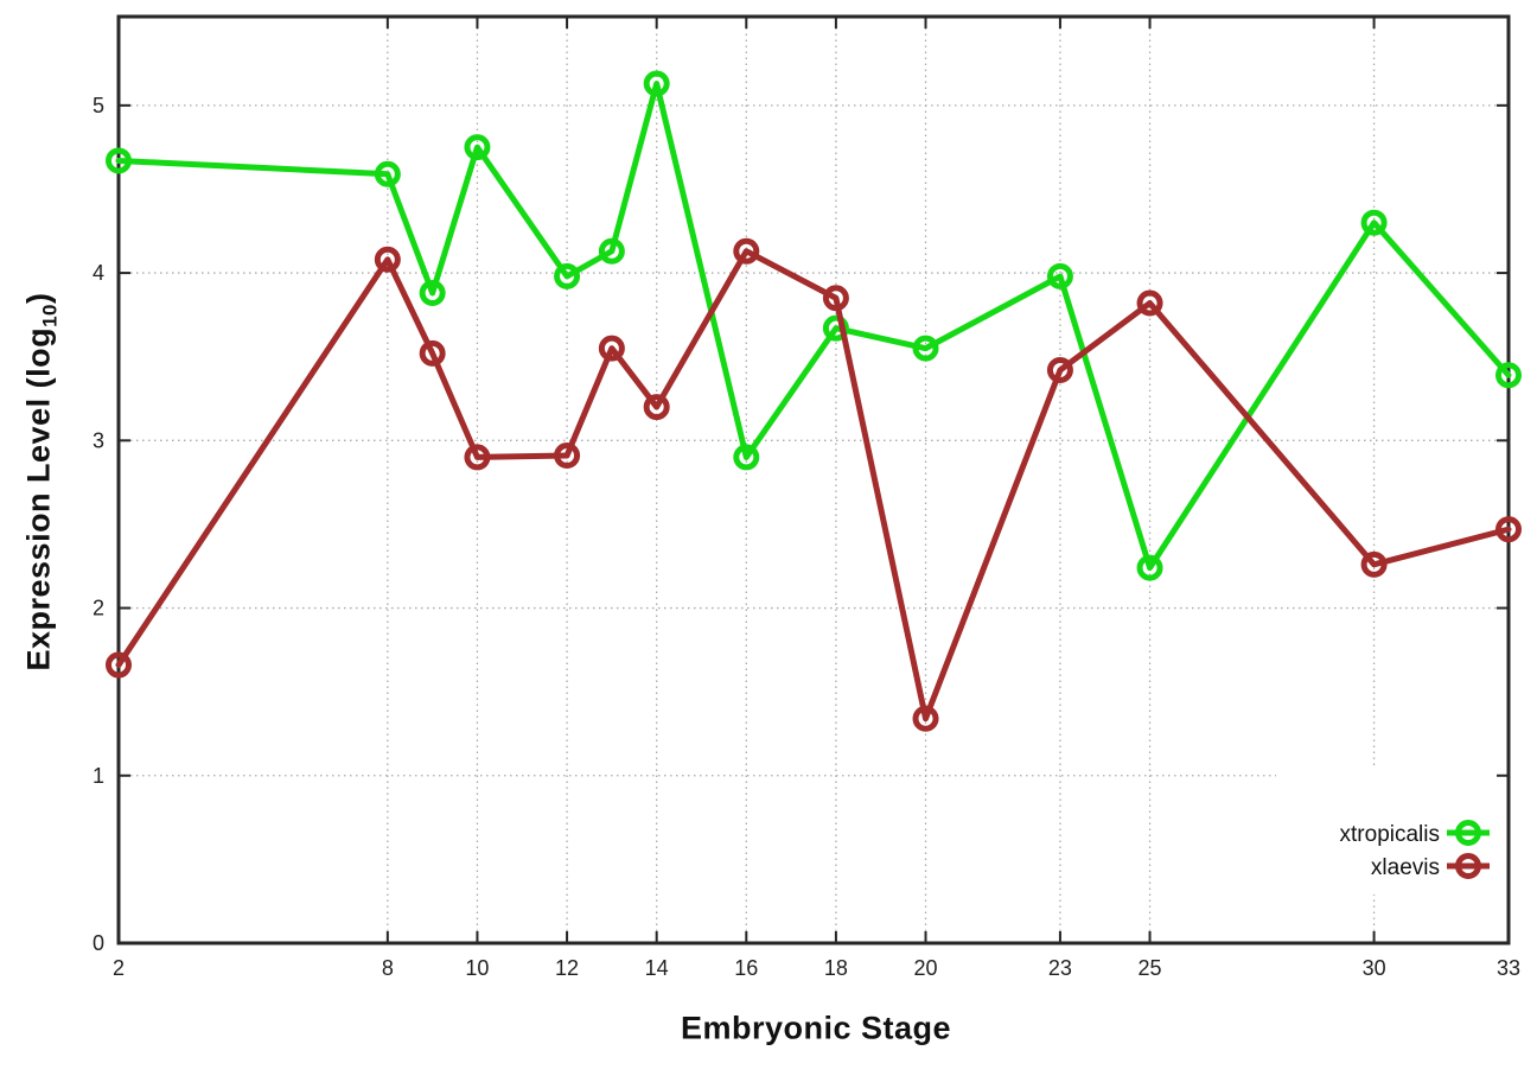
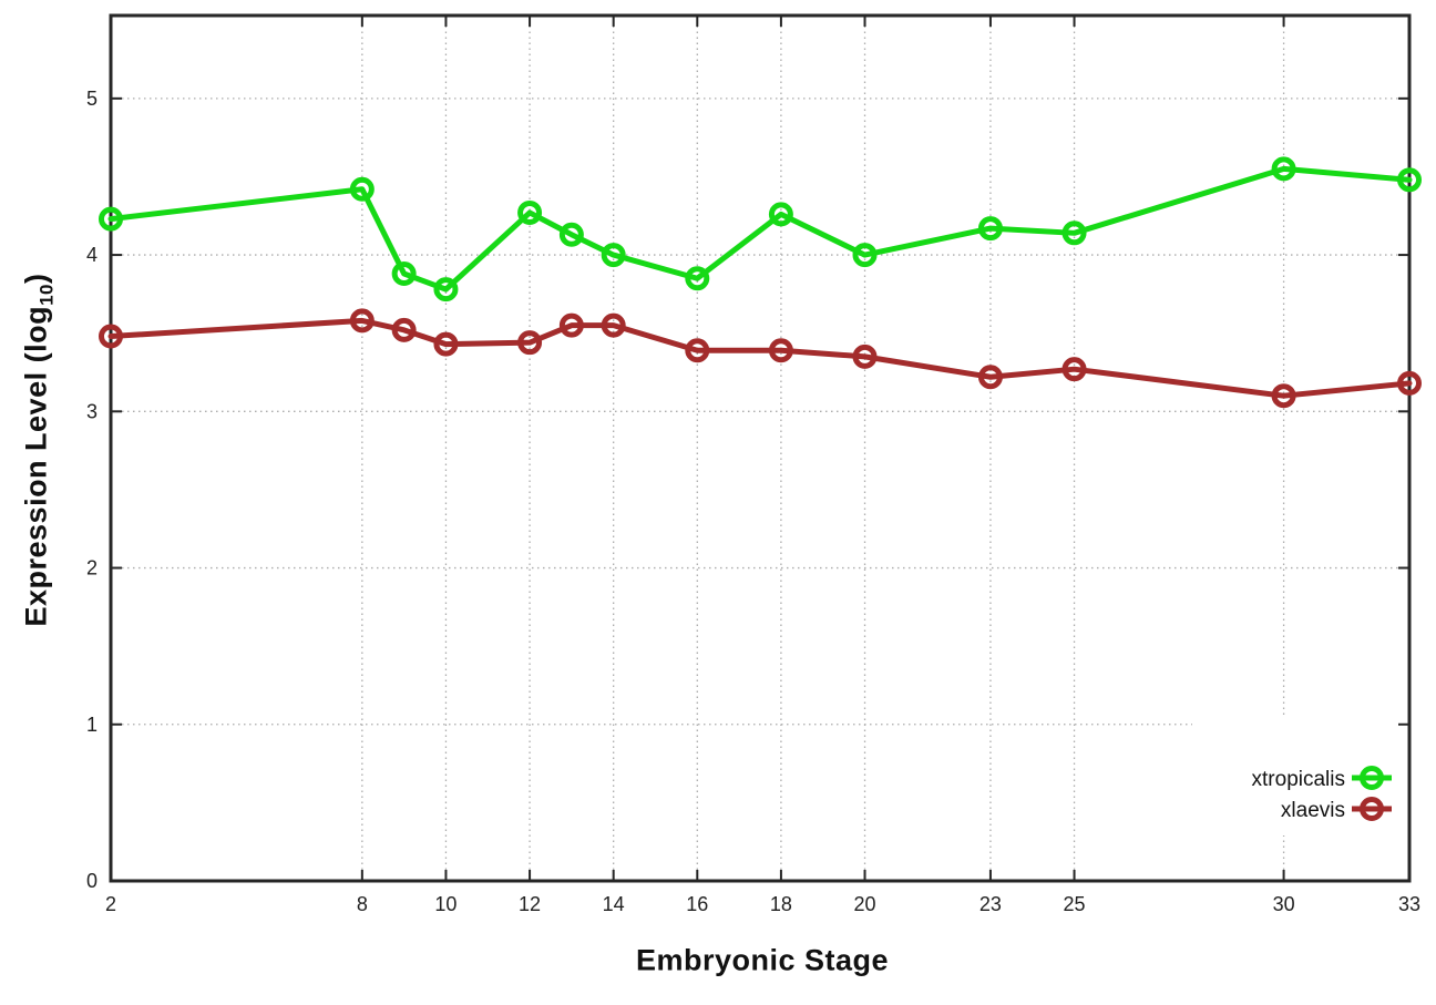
xtropicalis/2: 4.67 -> 4.23
xlaevis/2: 1.66 -> 3.48
xtropicalis/8: 4.59 -> 4.42
xlaevis/8: 4.08 -> 3.58
xtropicalis/10: 4.75 -> 3.78
xlaevis/10: 2.90 -> 3.43
xtropicalis/12: 3.98 -> 4.27
xlaevis/12: 2.91 -> 3.44
xtropicalis/14: 5.13 -> 4.00
xlaevis/14: 3.20 -> 3.55
xtropicalis/16: 2.90 -> 3.85
xlaevis/16: 4.13 -> 3.39
xtropicalis/18: 3.67 -> 4.26
xlaevis/18: 3.85 -> 3.39
xtropicalis/20: 3.55 -> 4.00
xlaevis/20: 1.34 -> 3.35
xtropicalis/23: 3.98 -> 4.17
xlaevis/23: 3.42 -> 3.22
xtropicalis/25: 2.24 -> 4.14
xlaevis/25: 3.82 -> 3.27
xtropicalis/30: 4.30 -> 4.55
xlaevis/30: 2.26 -> 3.10
xtropicalis/33: 3.39 -> 4.48
xlaevis/33: 2.47 -> 3.18
